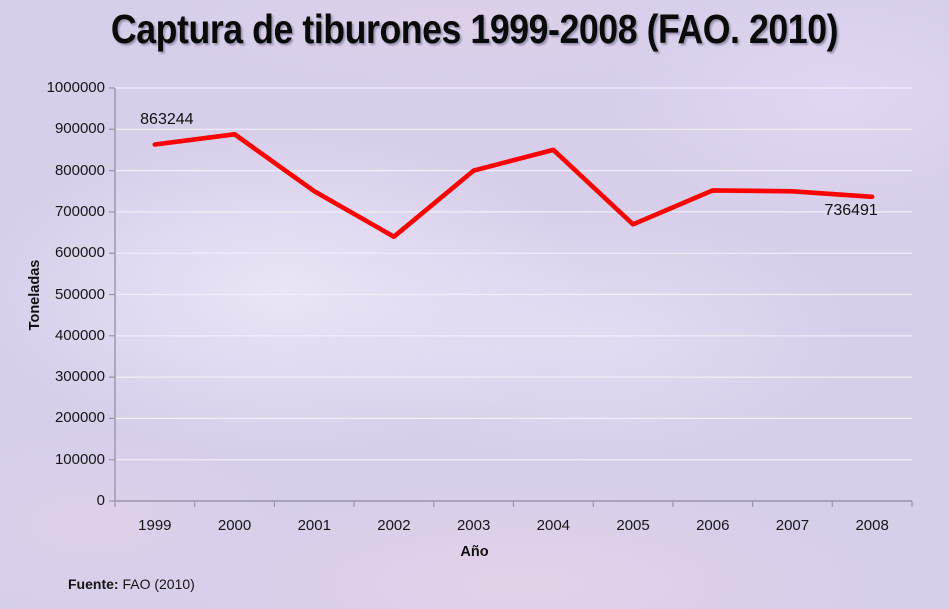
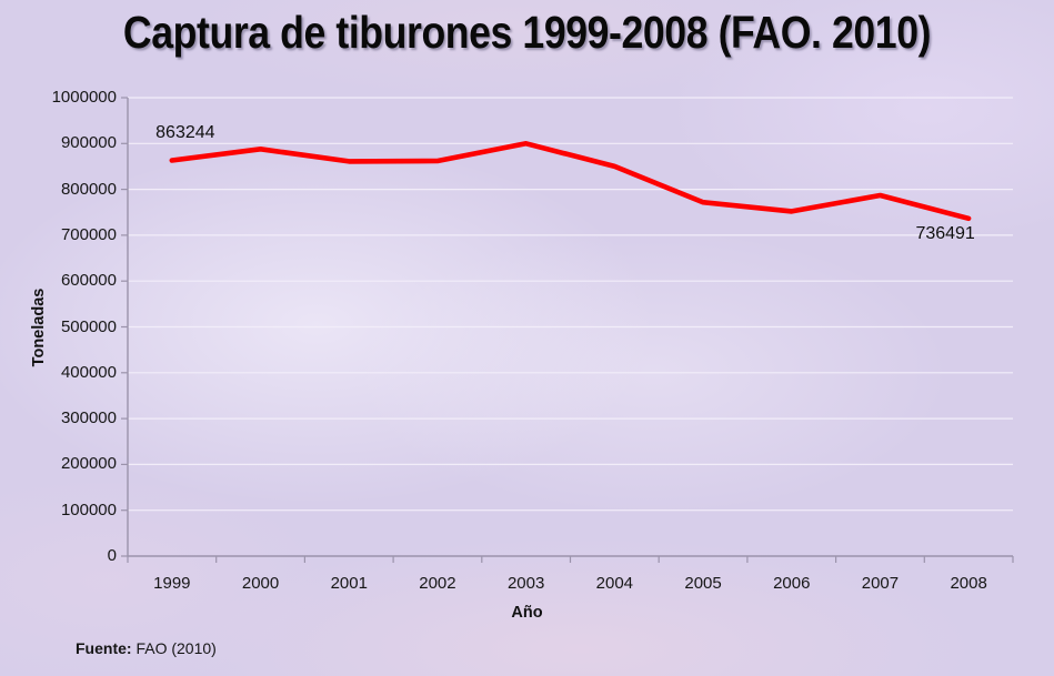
2001: 750000 -> 860000
2002: 640000 -> 860000
2003: 800000 -> 900000
2005: 670000 -> 770000
2007: 750000 -> 790000
